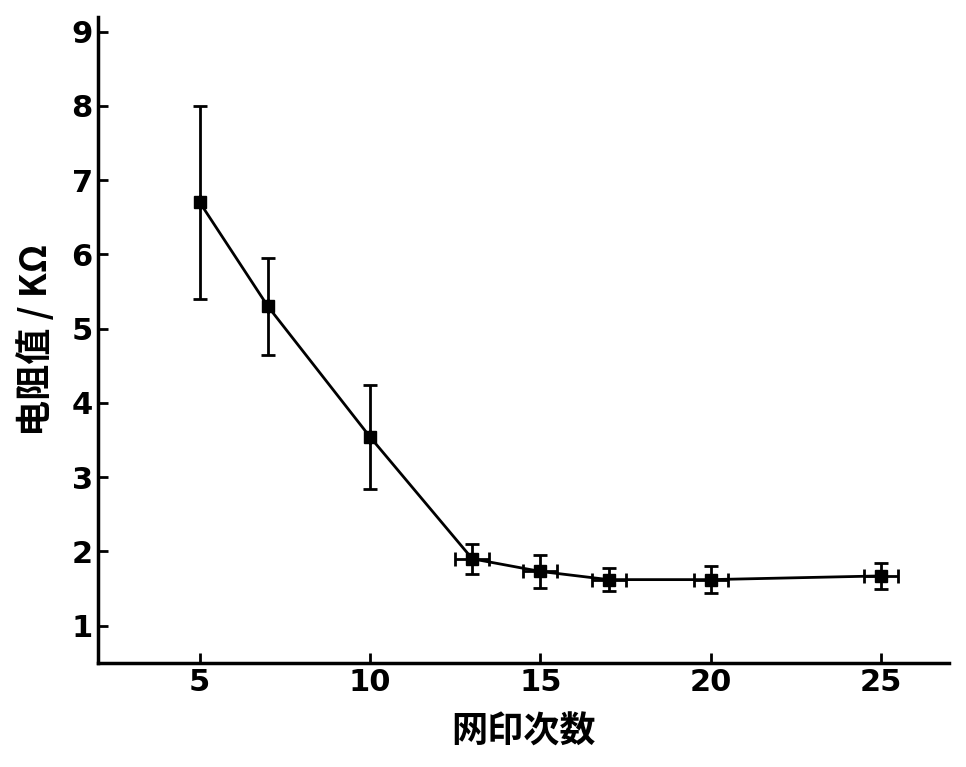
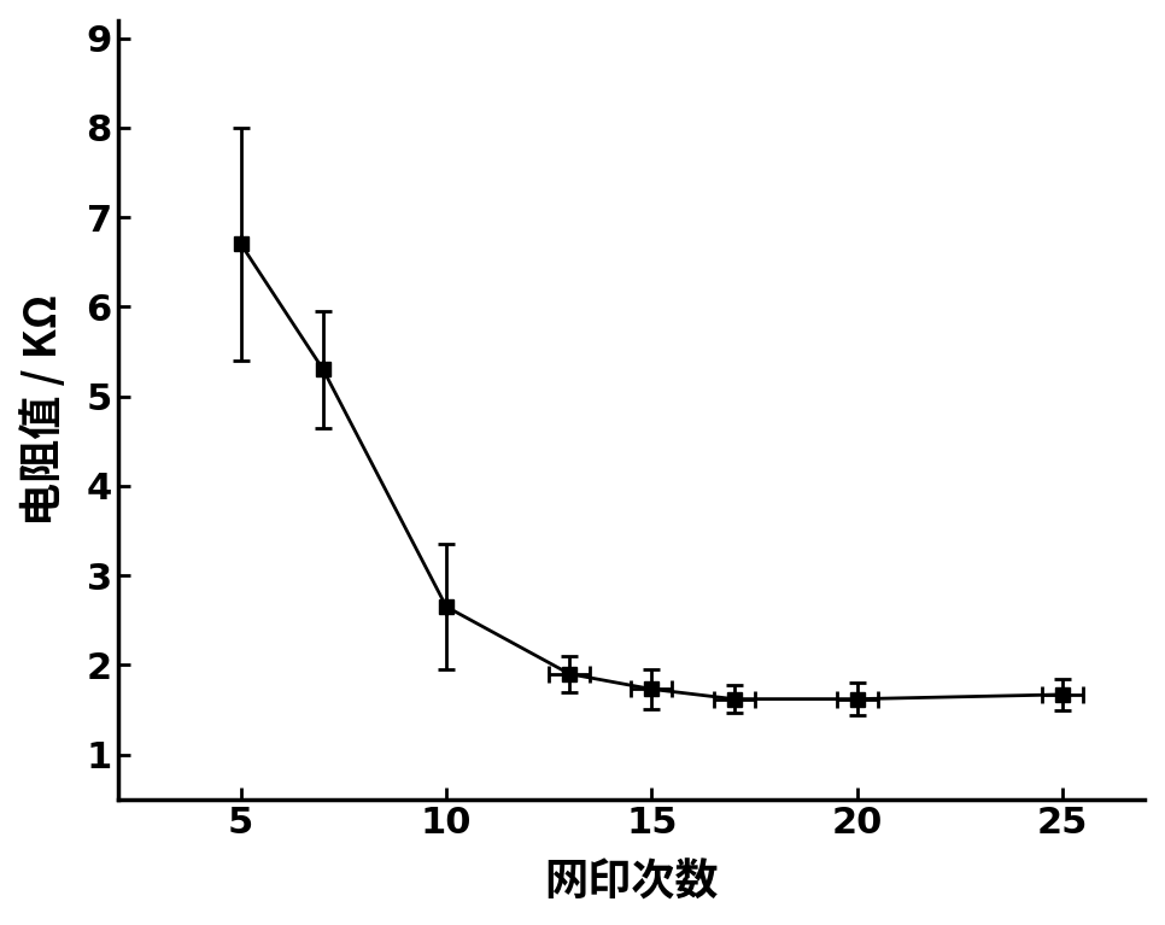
10: 3.54 -> 2.65
